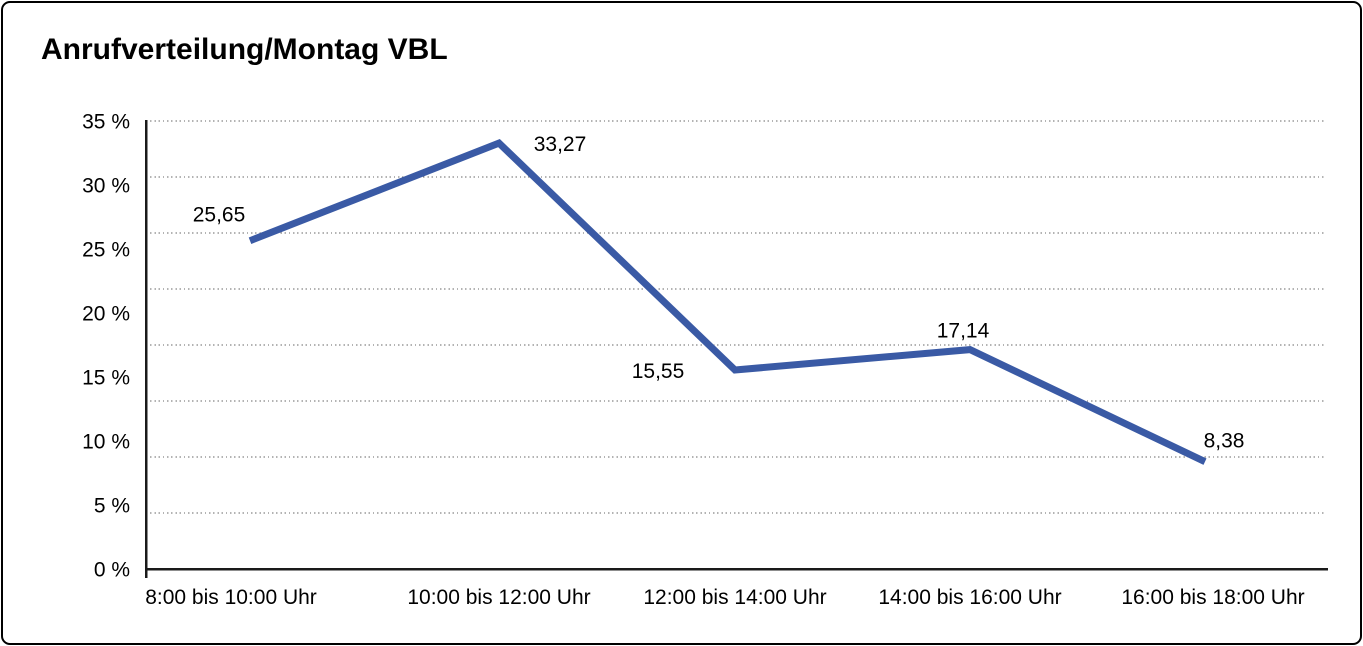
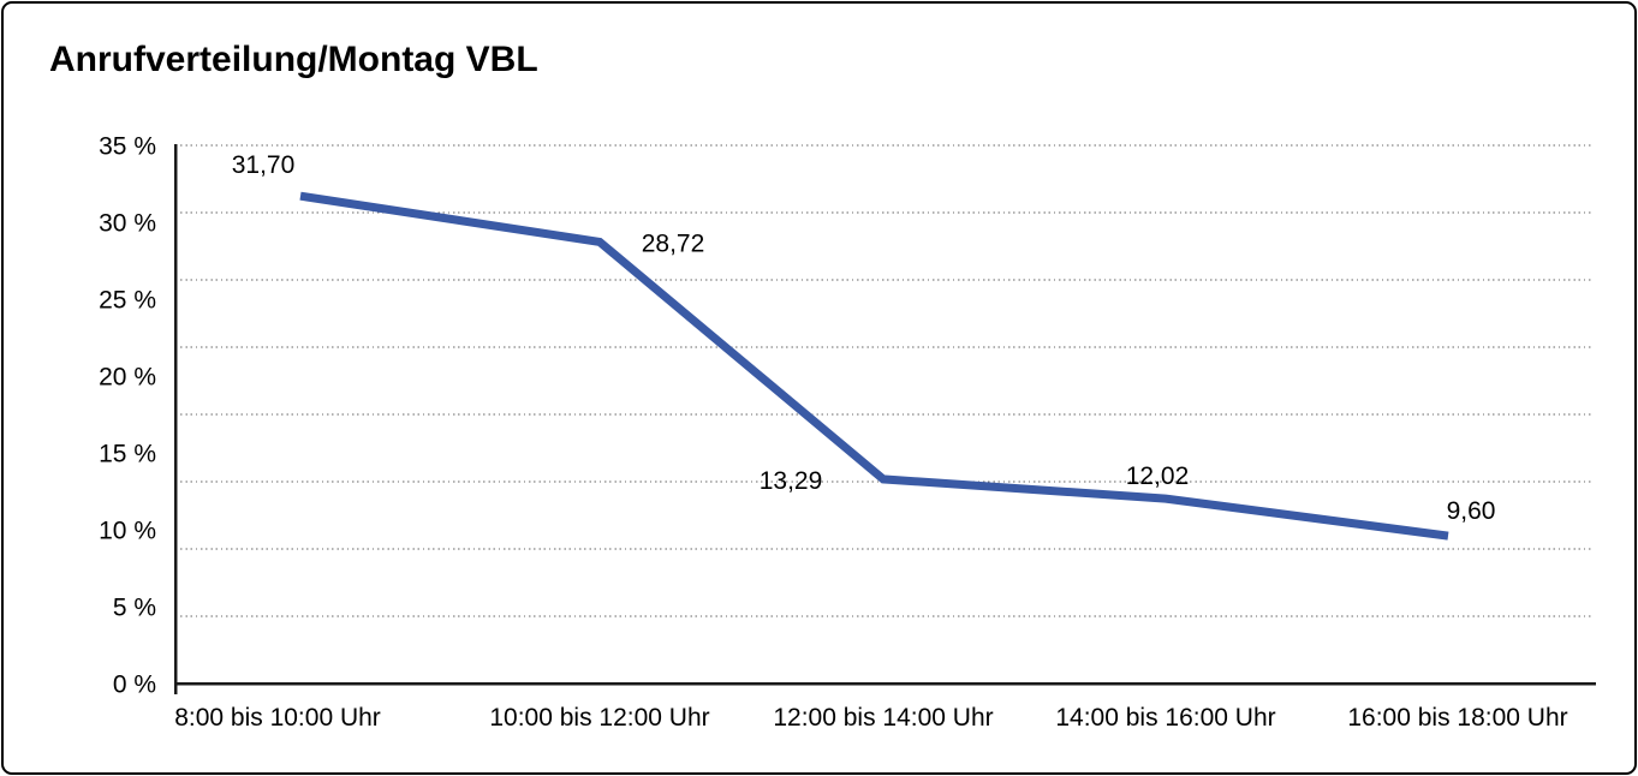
8:00 bis 10:00 Uhr: 25,65 -> 31,70
10:00 bis 12:00 Uhr: 33,27 -> 28,72
12:00 bis 14:00 Uhr: 15,55 -> 13,29
14:00 bis 16:00 Uhr: 17,14 -> 12,02
16:00 bis 18:00 Uhr: 8,38 -> 9,60
